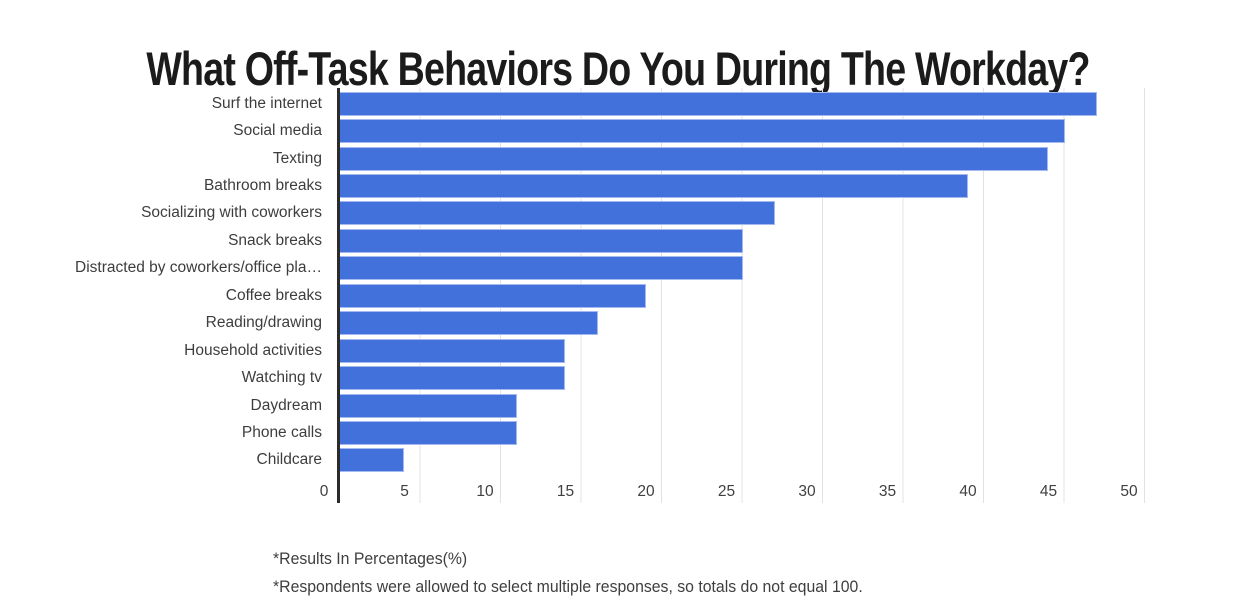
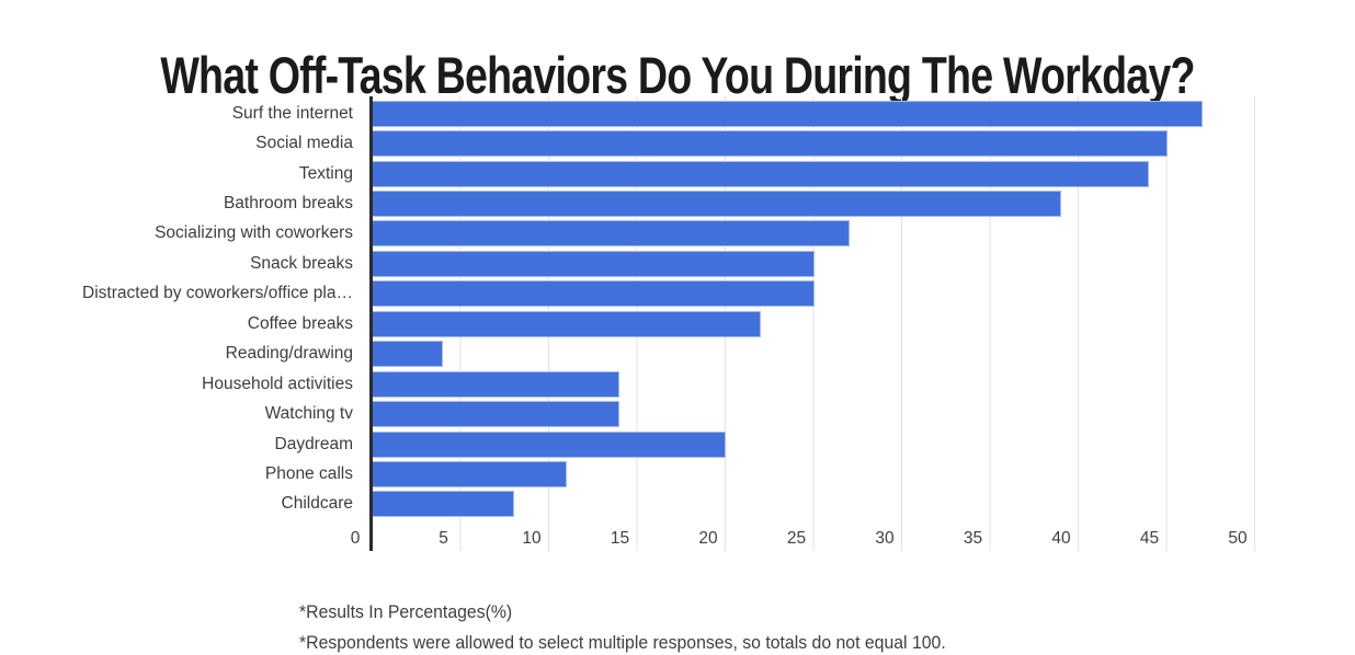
Coffee breaks: 19 -> 22
Reading/drawing: 16 -> 4
Daydream: 11 -> 20
Childcare: 4 -> 8
